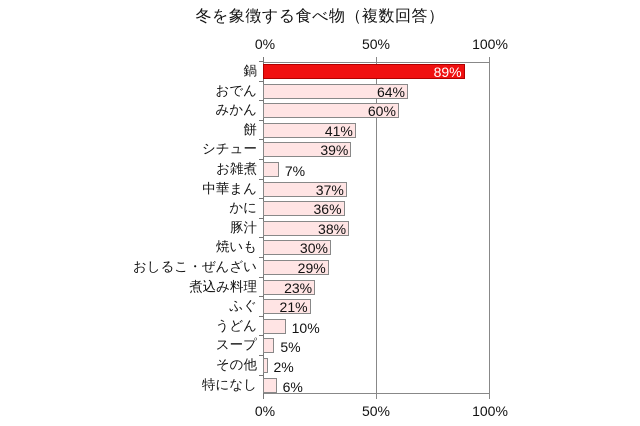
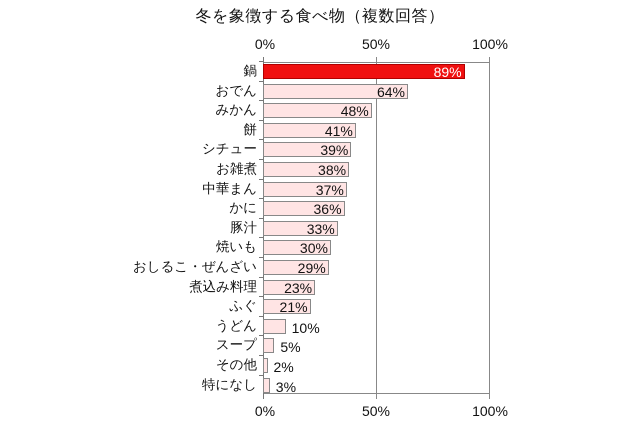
みかん: 60% -> 48%
お雑煮: 7% -> 38%
豚汁: 38% -> 33%
特になし: 6% -> 3%
